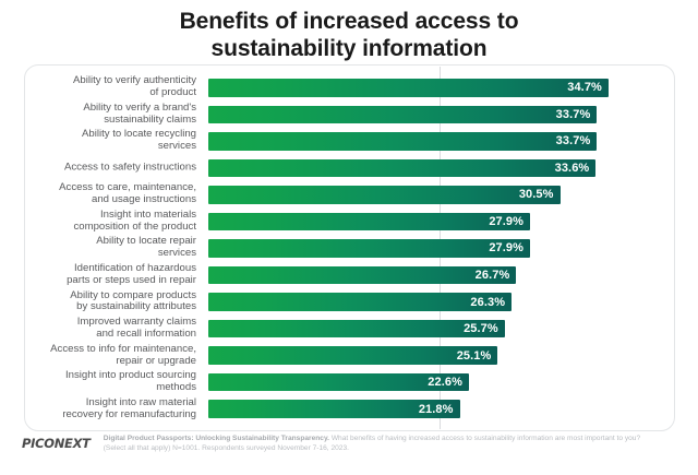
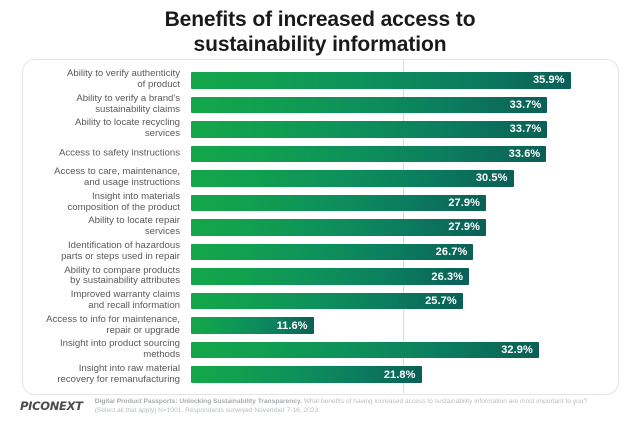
Ability to verify authenticity of product: 34.7% -> 35.9%
Access to info for maintenance, repair or upgrade: 25.1% -> 11.6%
Insight into product sourcing methods: 22.6% -> 32.9%
